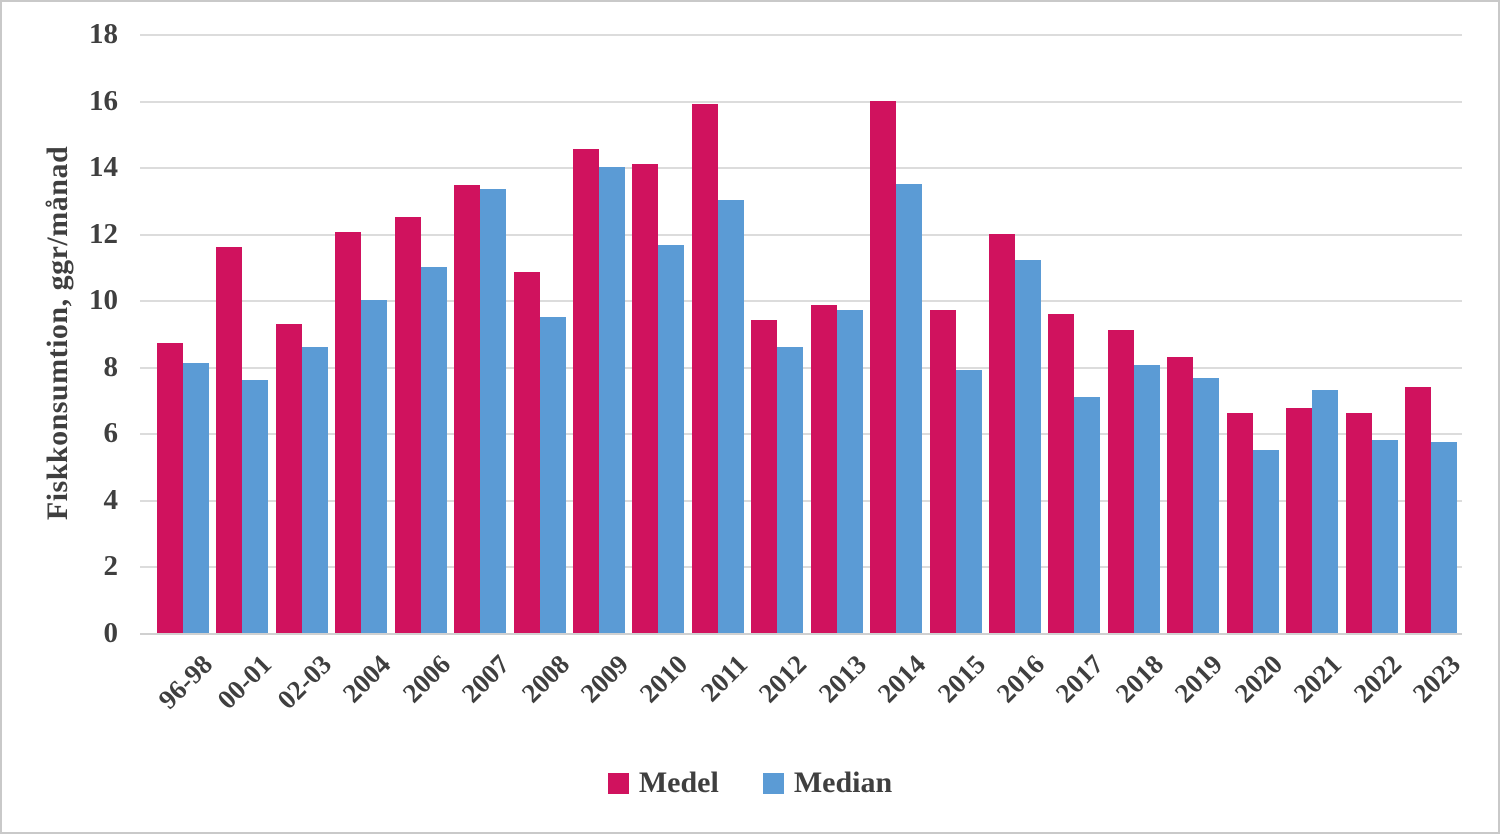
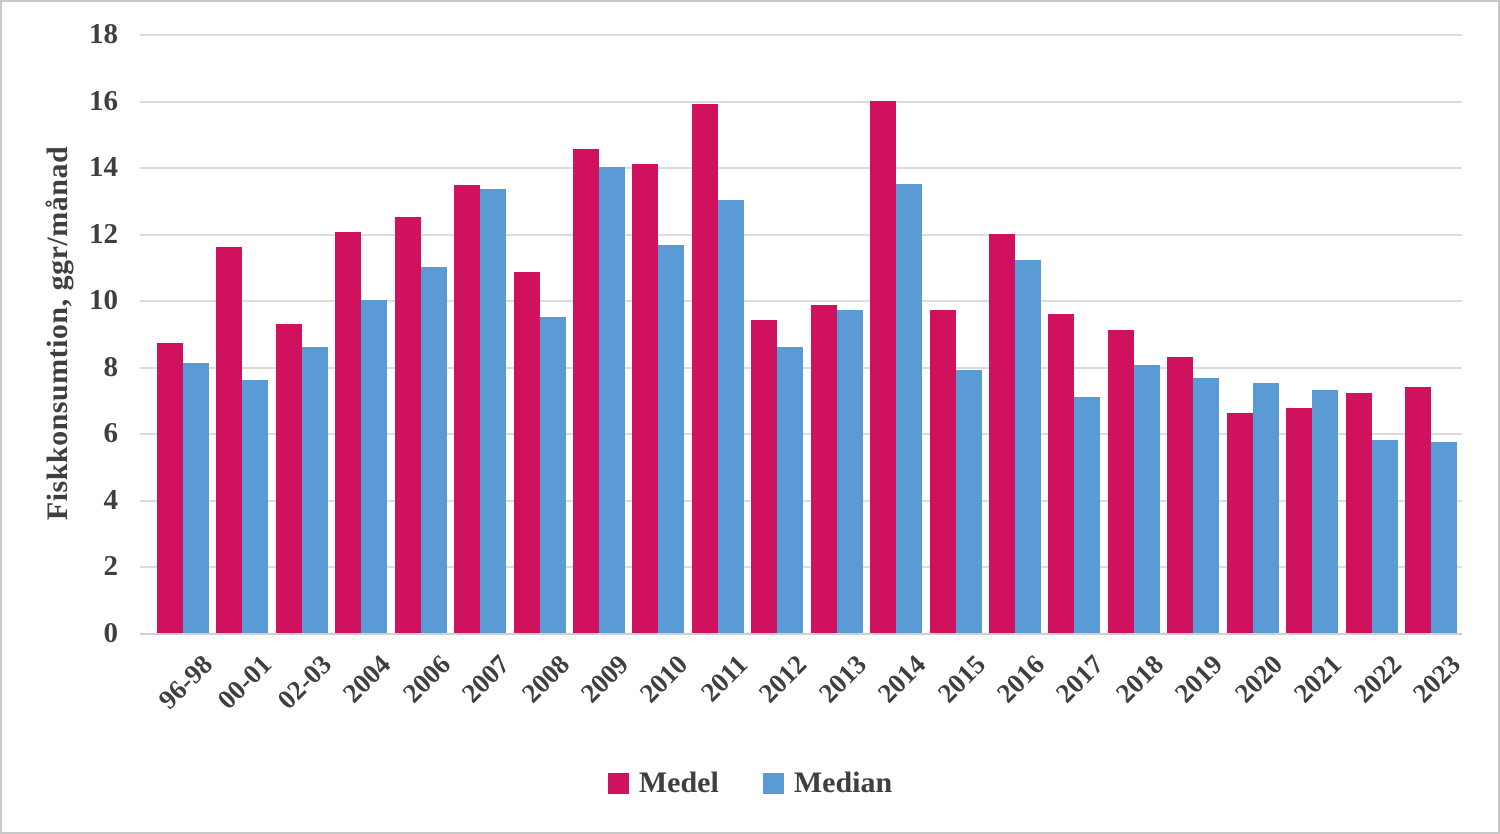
Median/2020: 5.5 -> 7.5
Medel/2022: 6.6 -> 7.2
